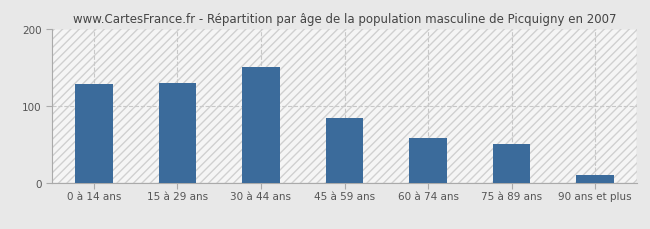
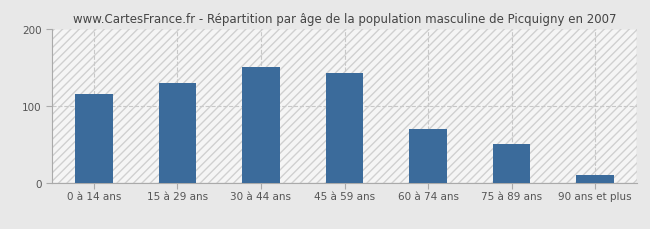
0 à 14 ans: 128 -> 115
45 à 59 ans: 84 -> 143
60 à 74 ans: 58 -> 70
